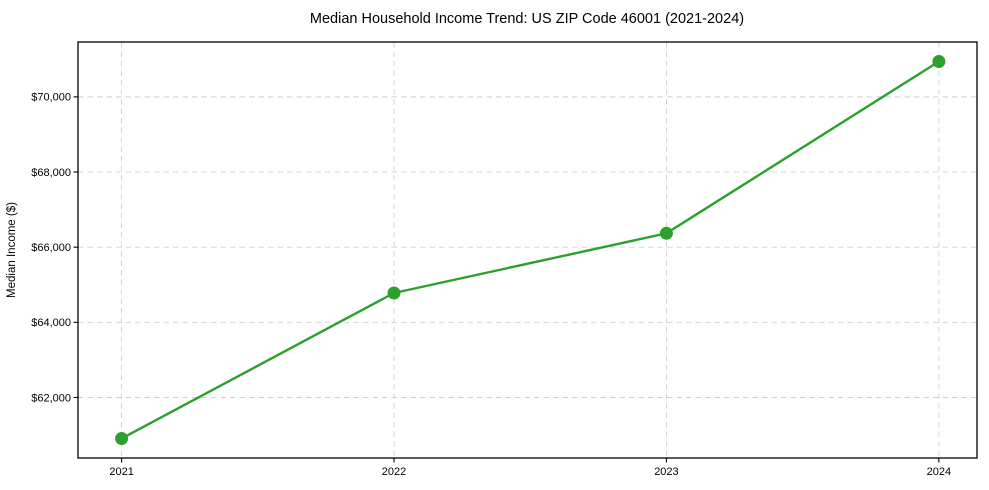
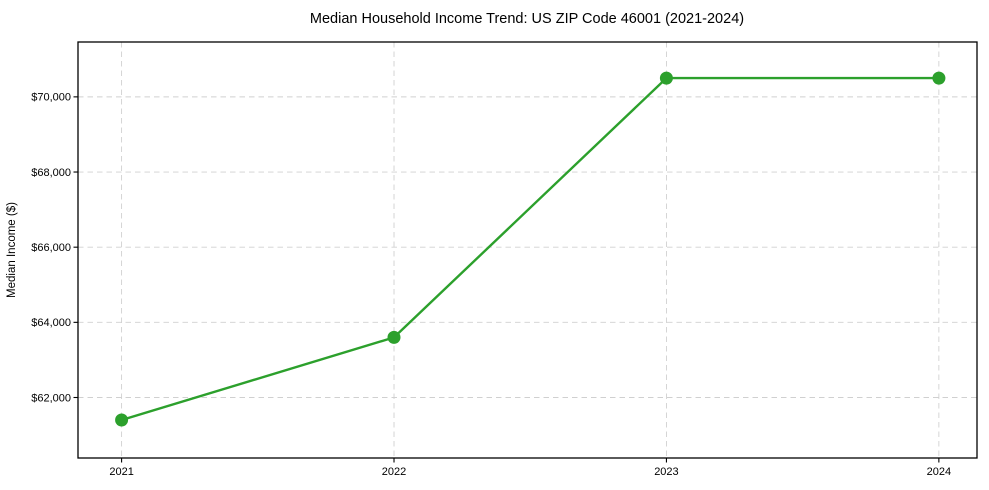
2021: $60900 -> $61400
2022: $64800 -> $63600
2023: $66400 -> $70500
2024: $70900 -> $70500
